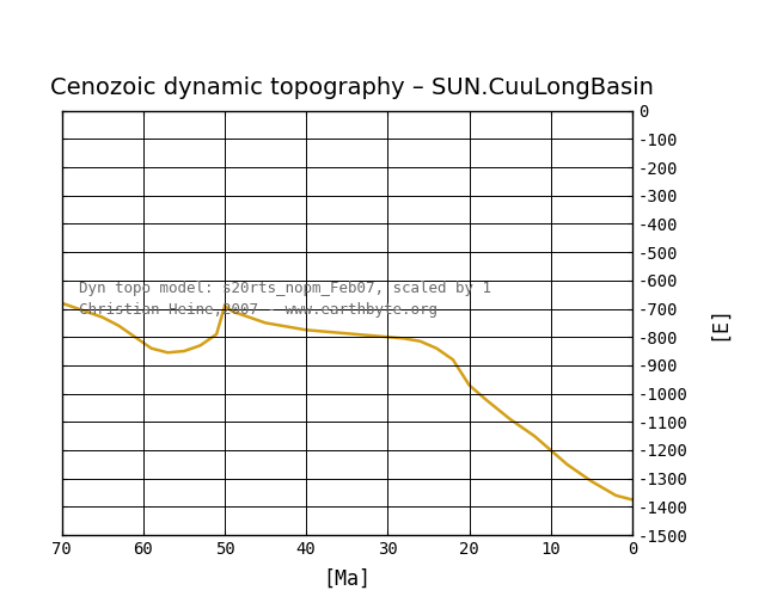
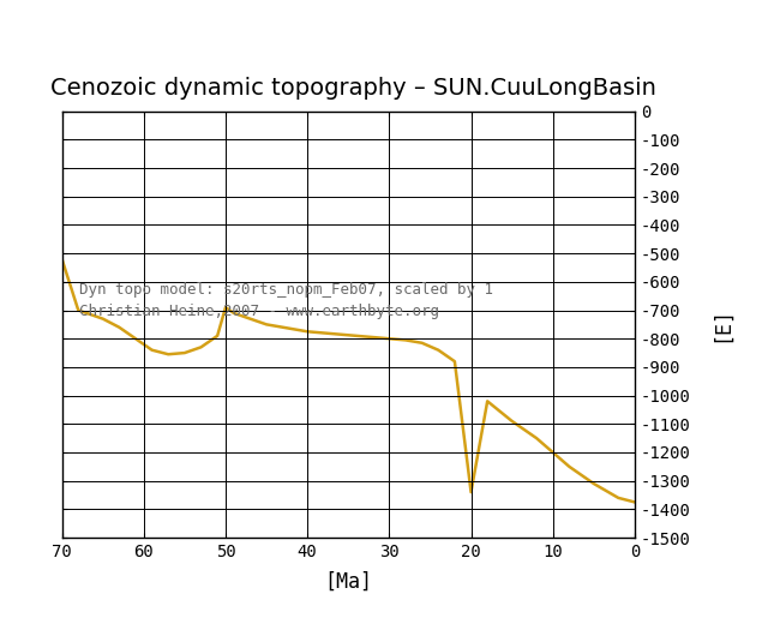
70: -680 -> -520
20: -970 -> -1340
